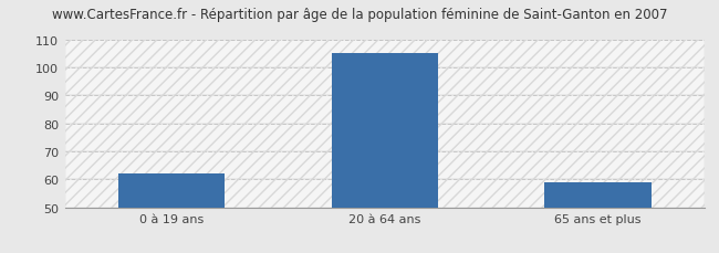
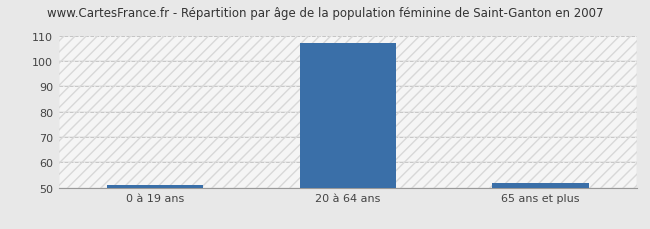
0 à 19 ans: 62 -> 51
20 à 64 ans: 105 -> 107
65 ans et plus: 59 -> 52
